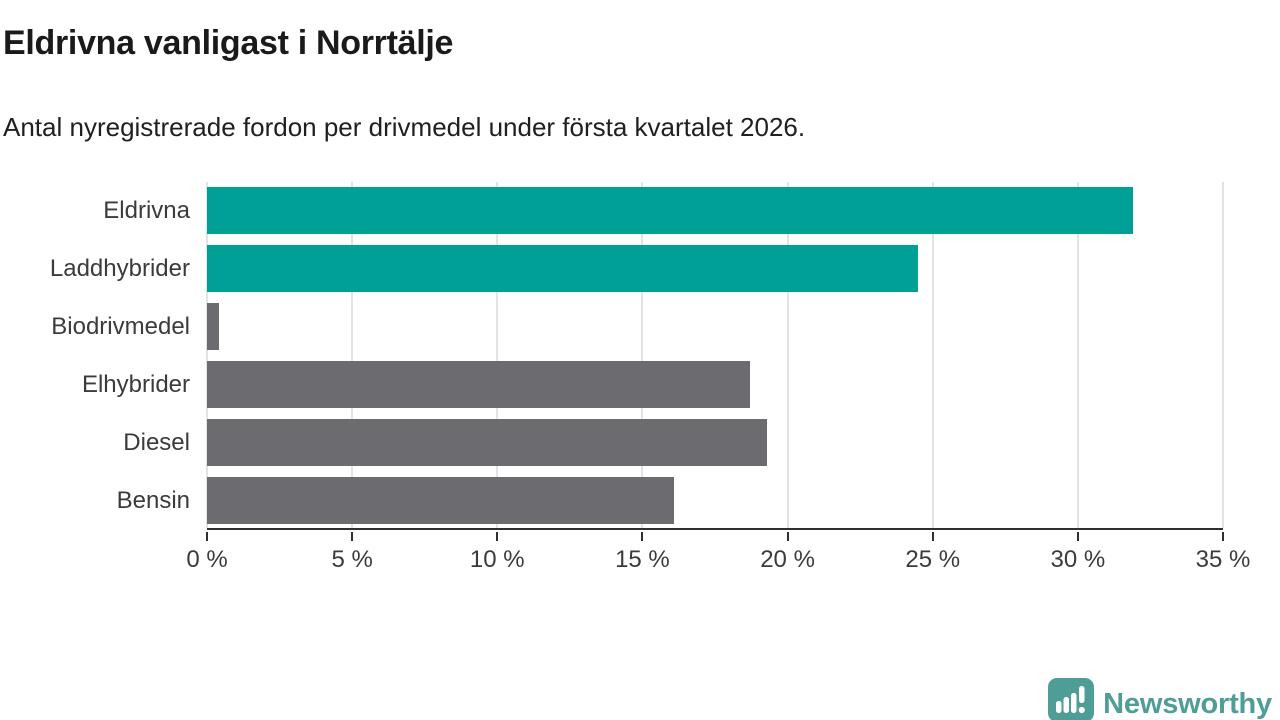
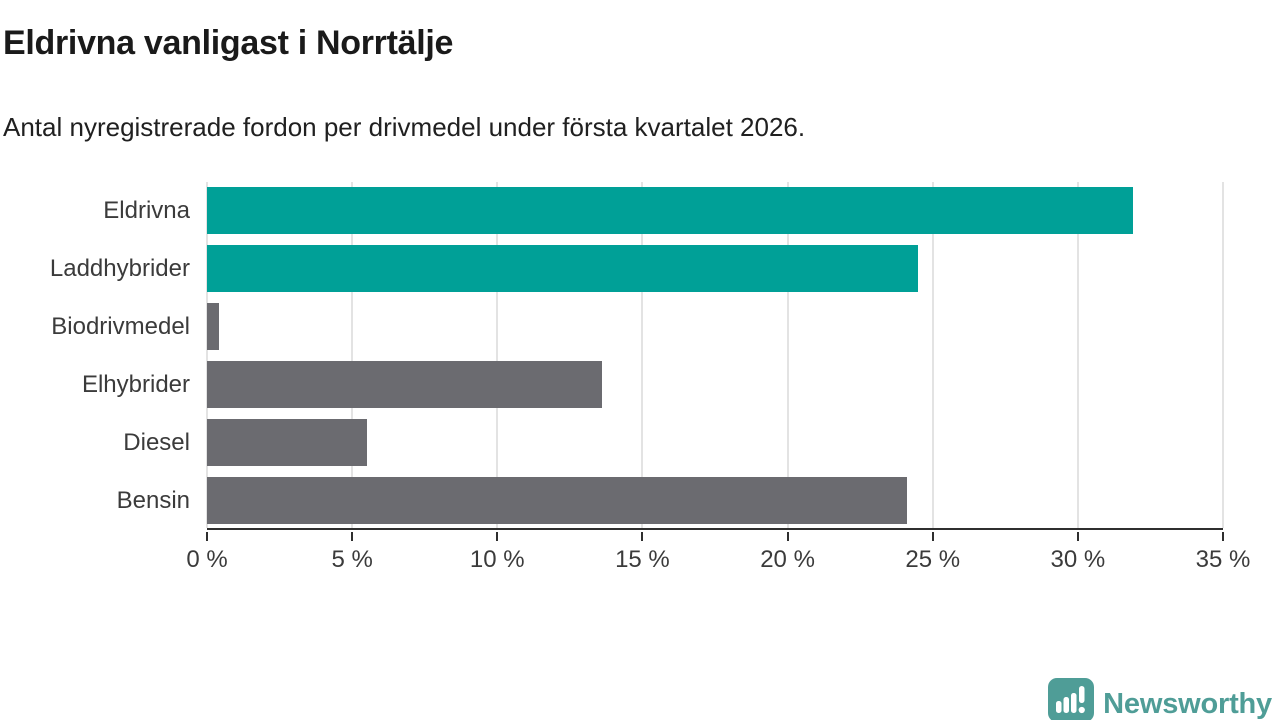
Elhybrider: 18.7% -> 13.6%
Diesel: 19.3% -> 5.5%
Bensin: 16.1% -> 24.1%
